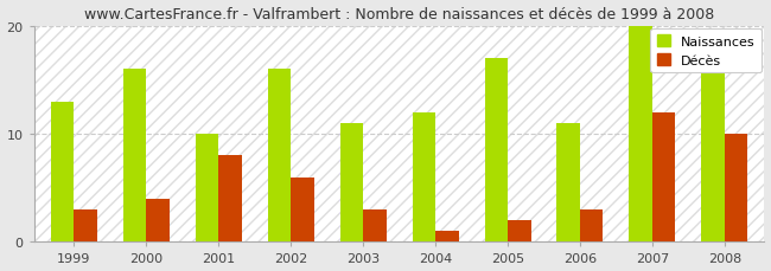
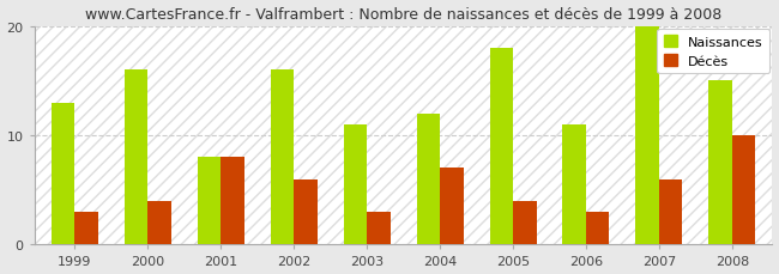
Naissances/2001: 10 -> 8
Décès/2004: 1 -> 7
Naissances/2005: 17 -> 18
Décès/2005: 2 -> 4
Décès/2007: 12 -> 6
Naissances/2008: 16 -> 15
